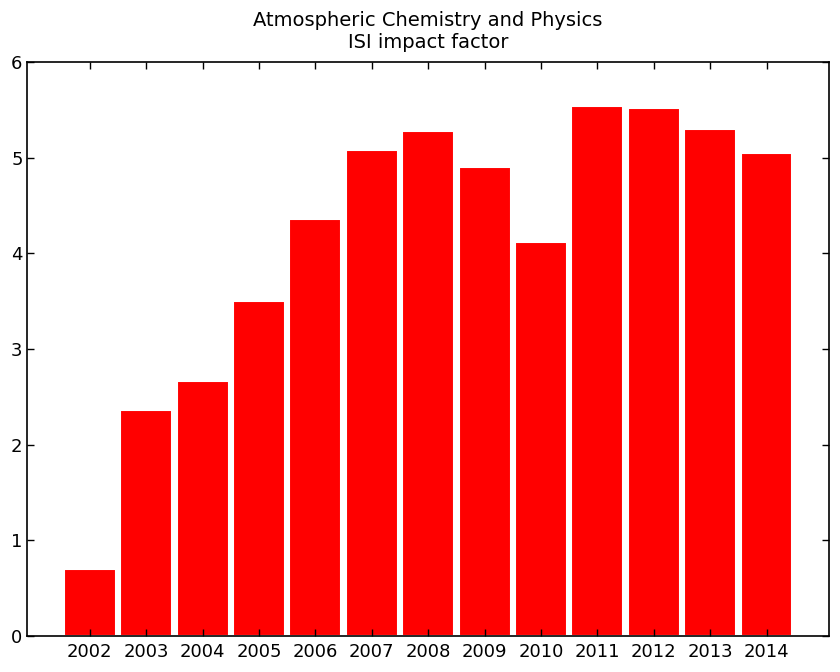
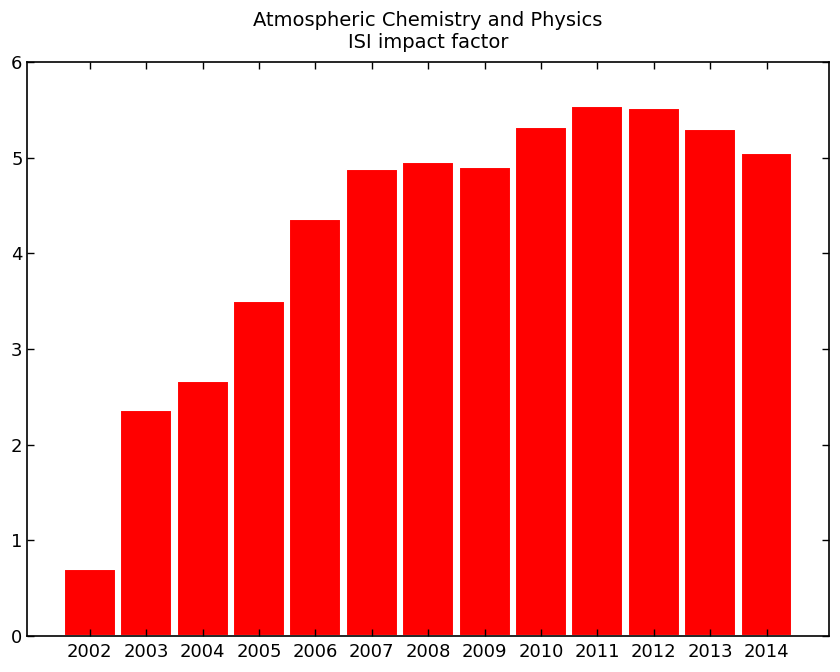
2007: 5.08 -> 4.88
2008: 5.28 -> 4.95
2010: 4.12 -> 5.32
